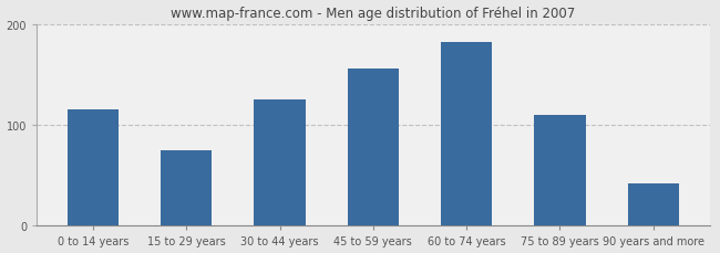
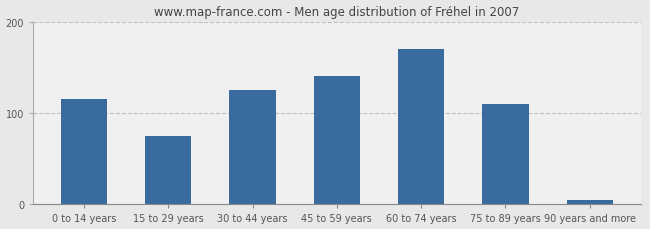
45 to 59 years: 156 -> 140
60 to 74 years: 182 -> 170
90 years and more: 42 -> 5
